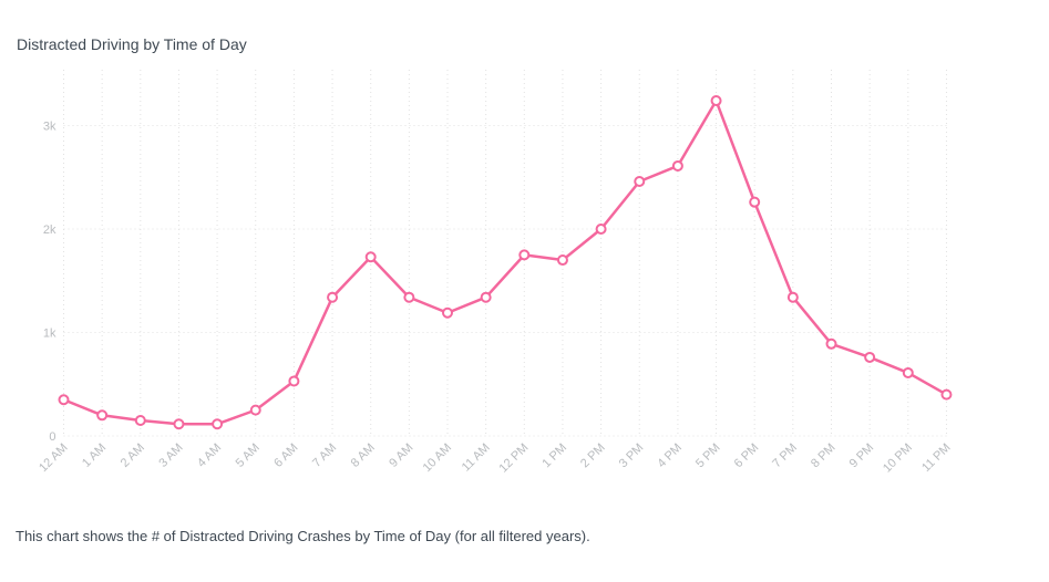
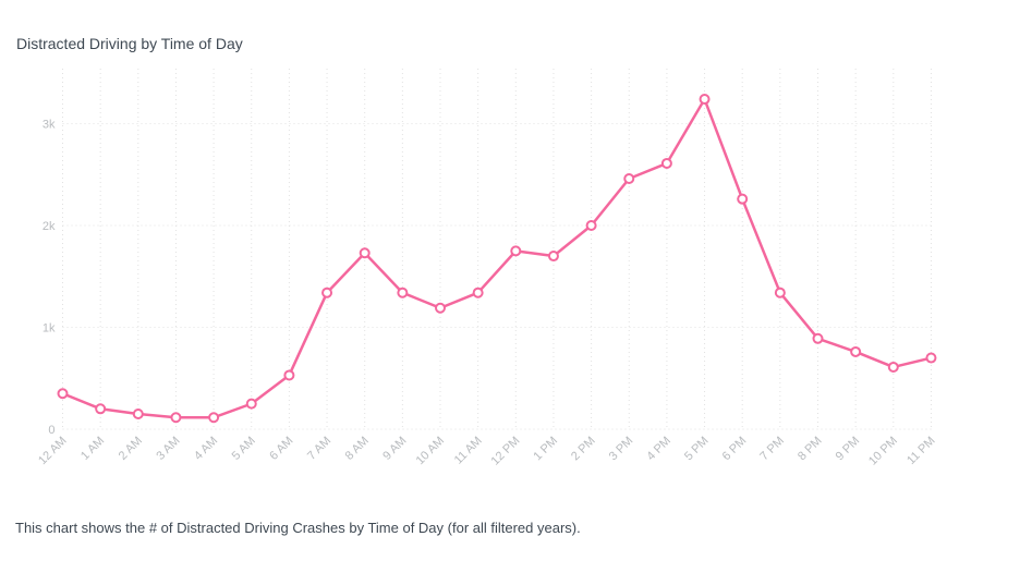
11 PM: 0.4k -> 0.7k
